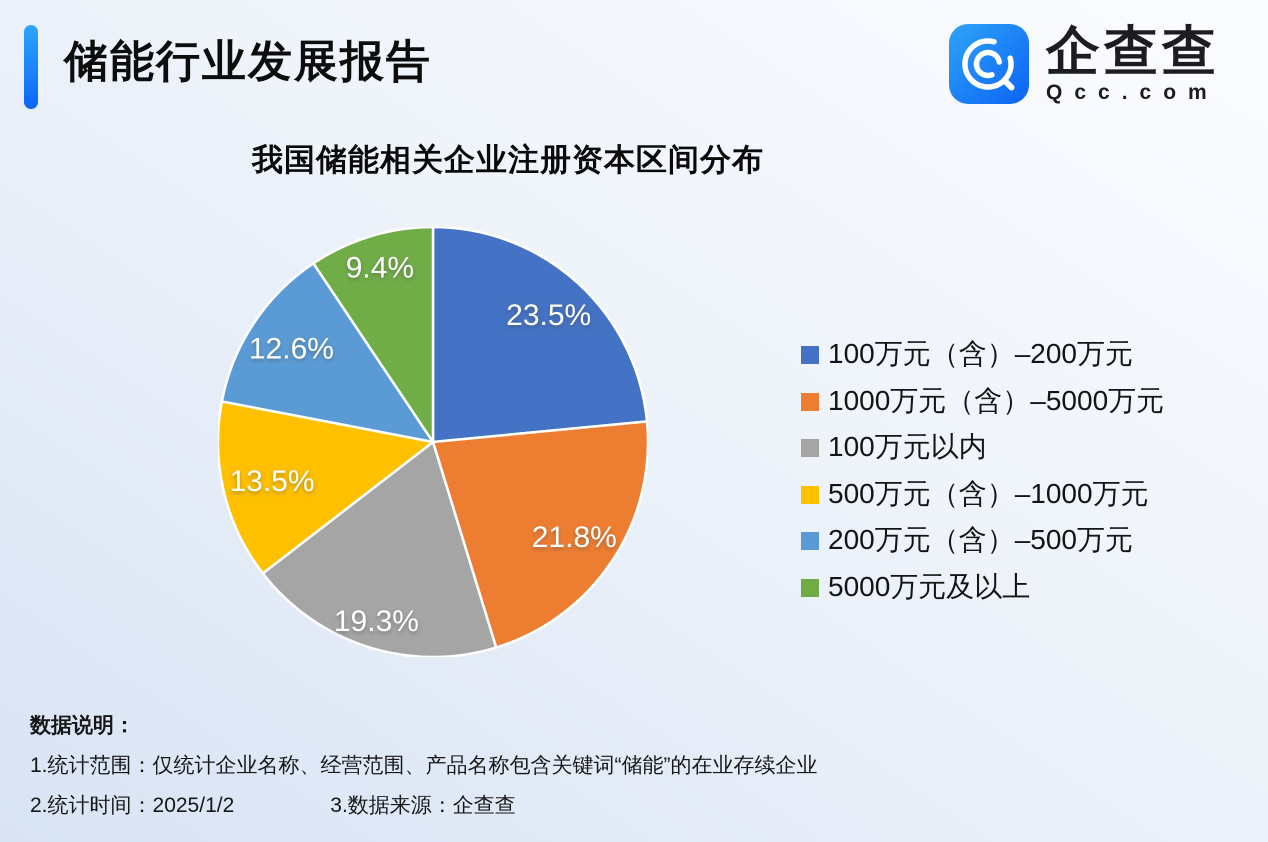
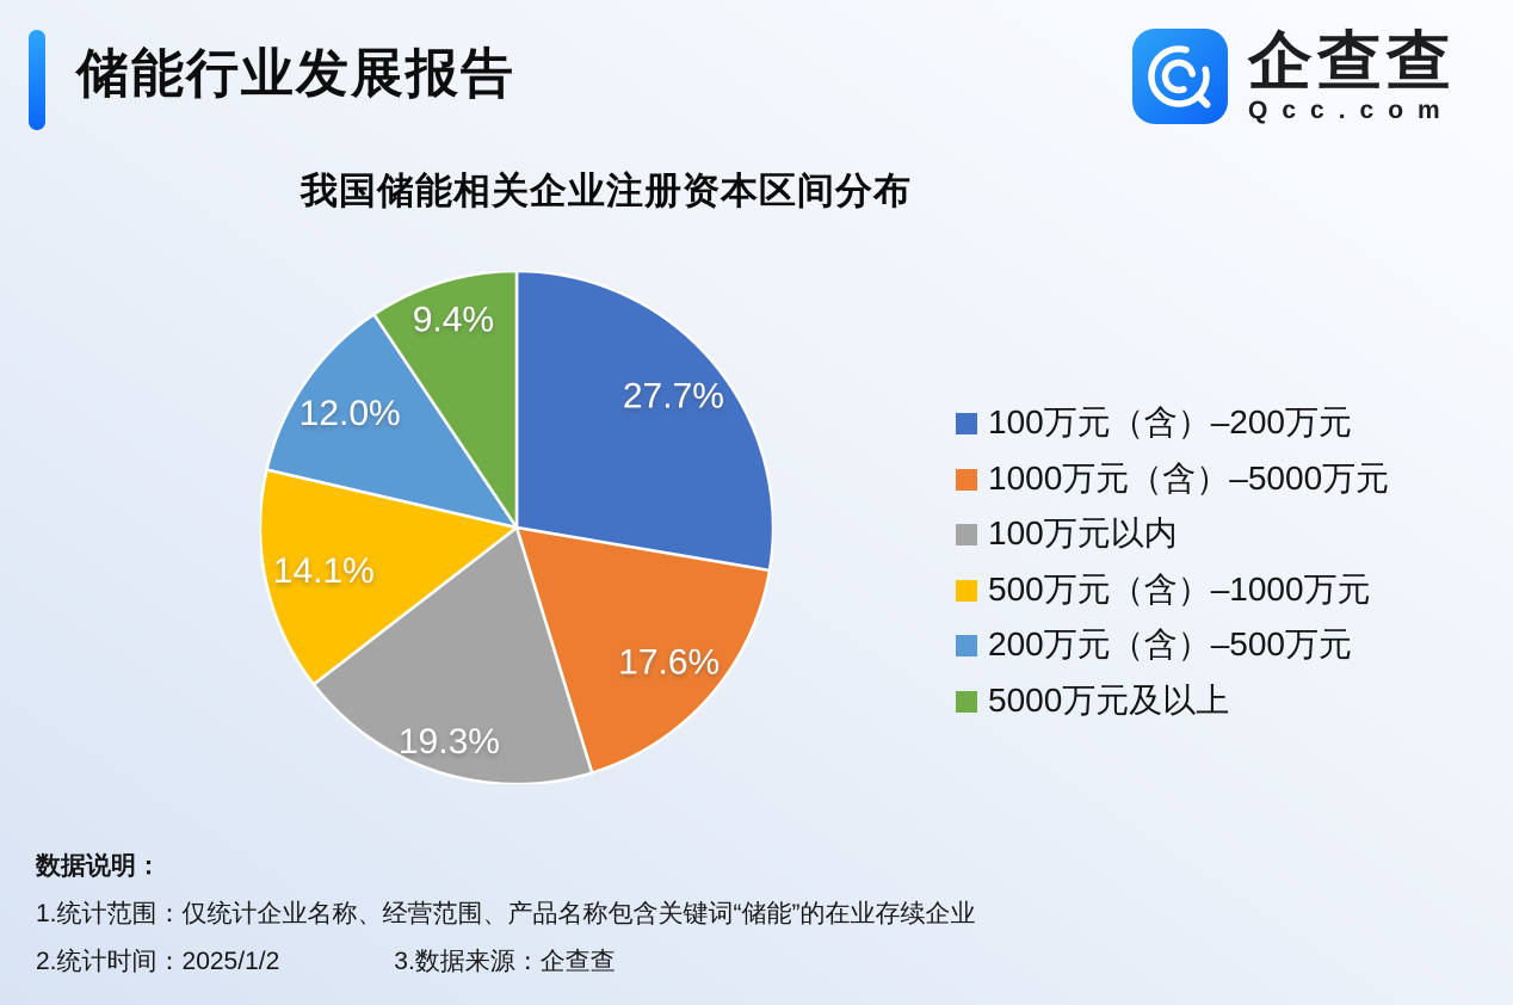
100万元（含）–200万元: 23.5% -> 27.7%
1000万元（含）–5000万元: 21.8% -> 17.6%
500万元（含）–1000万元: 13.5% -> 14.1%
200万元（含）–500万元: 12.6% -> 12.0%
